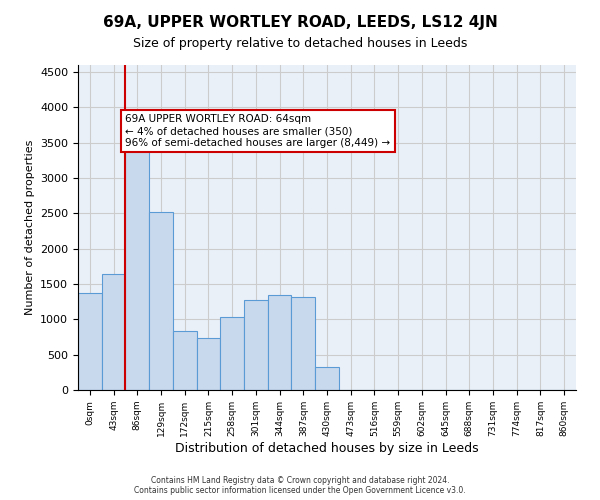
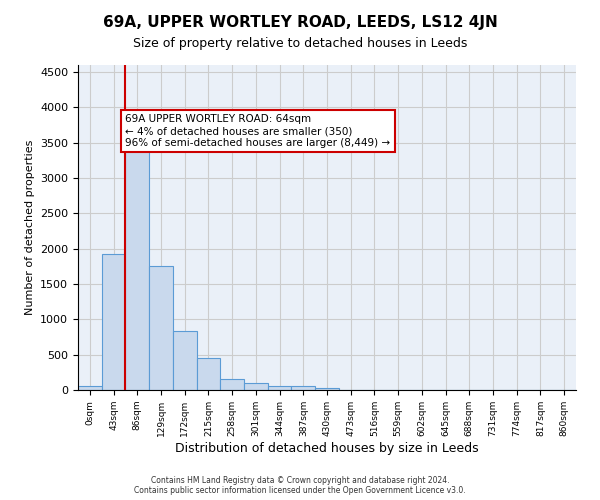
0sqm: 1380 -> 50
43sqm: 1640 -> 1920
129sqm: 2520 -> 1760
215sqm: 740 -> 460
258sqm: 1040 -> 160
301sqm: 1280 -> 100
344sqm: 1340 -> 60
387sqm: 1320 -> 60
430sqm: 320 -> 40
